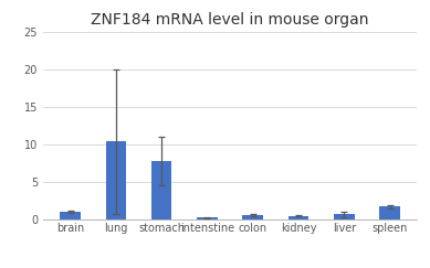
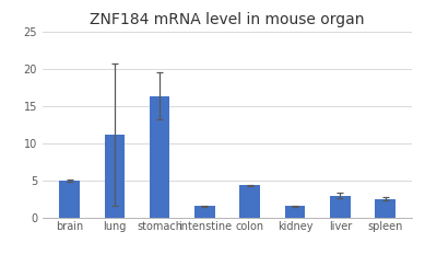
brain: 1.1 -> 5.0
lung: 10.4 -> 11.2
stomach: 7.8 -> 16.4
intenstine: 0.3 -> 1.6
colon: 0.7 -> 4.4
kidney: 0.6 -> 1.6
liver: 0.7 -> 3.0
spleen: 1.8 -> 2.6
